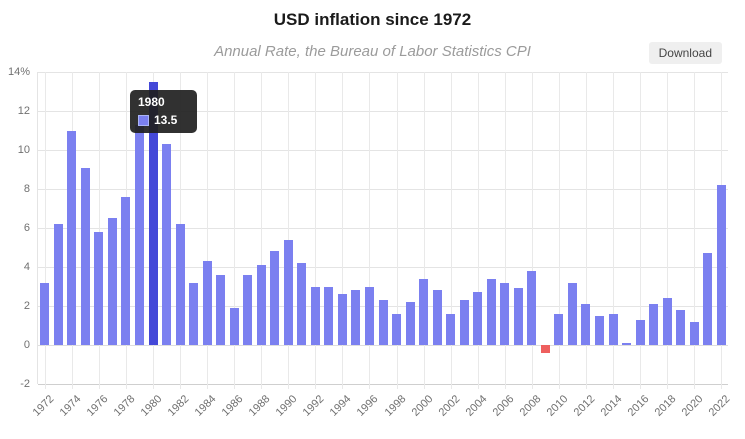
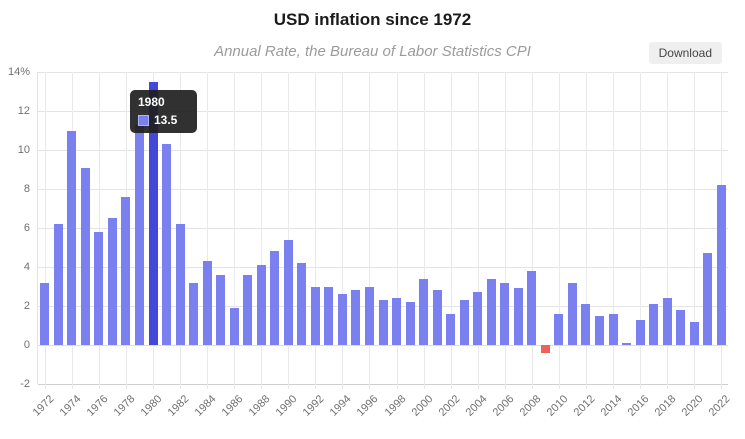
1998: 1.6% -> 2.4%
